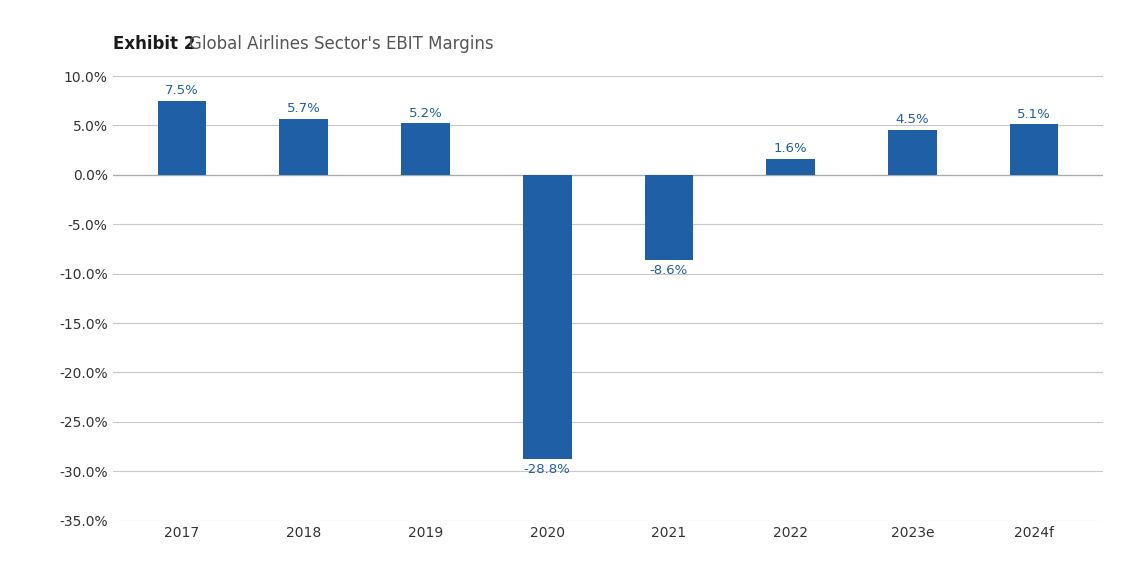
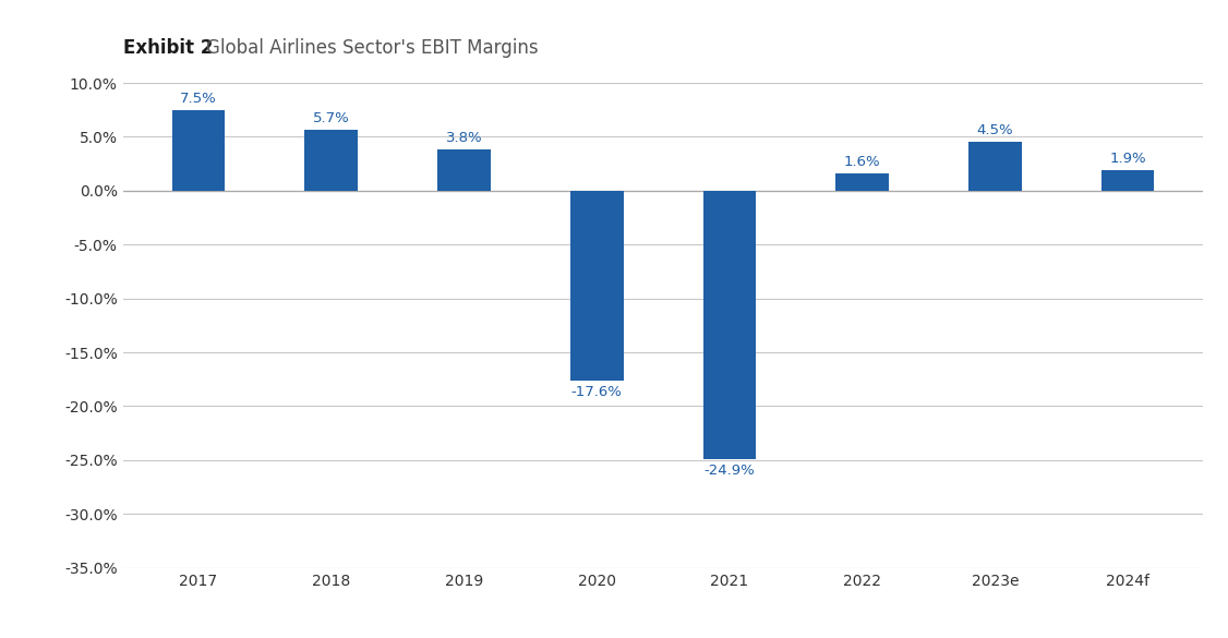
2019: 5.2% -> 3.8%
2020: -28.8% -> -17.6%
2021: -8.6% -> -24.9%
2024f: 5.1% -> 1.9%
